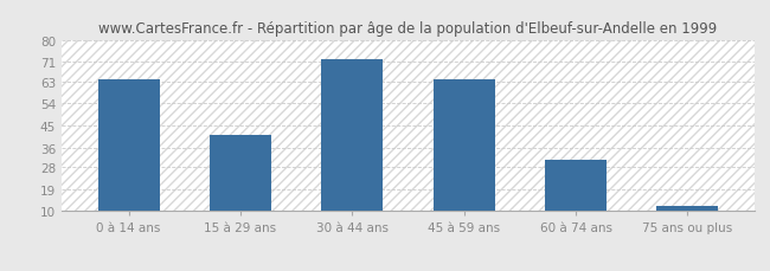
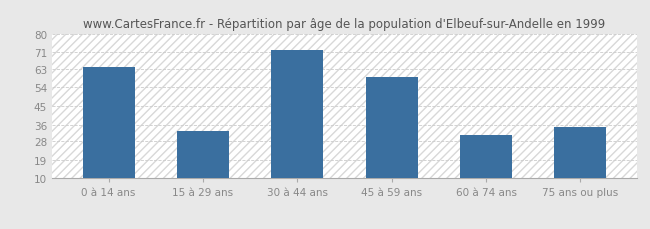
15 à 29 ans: 41 -> 33
45 à 59 ans: 64 -> 59
75 ans ou plus: 12 -> 35
